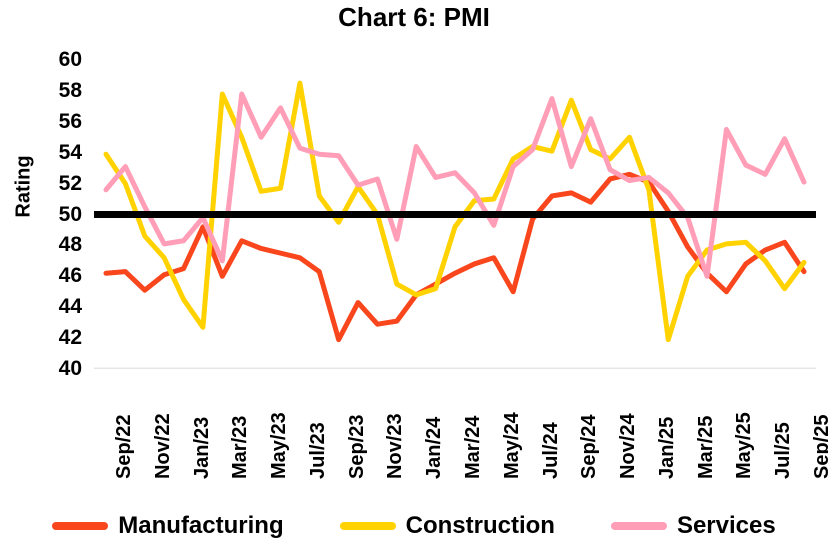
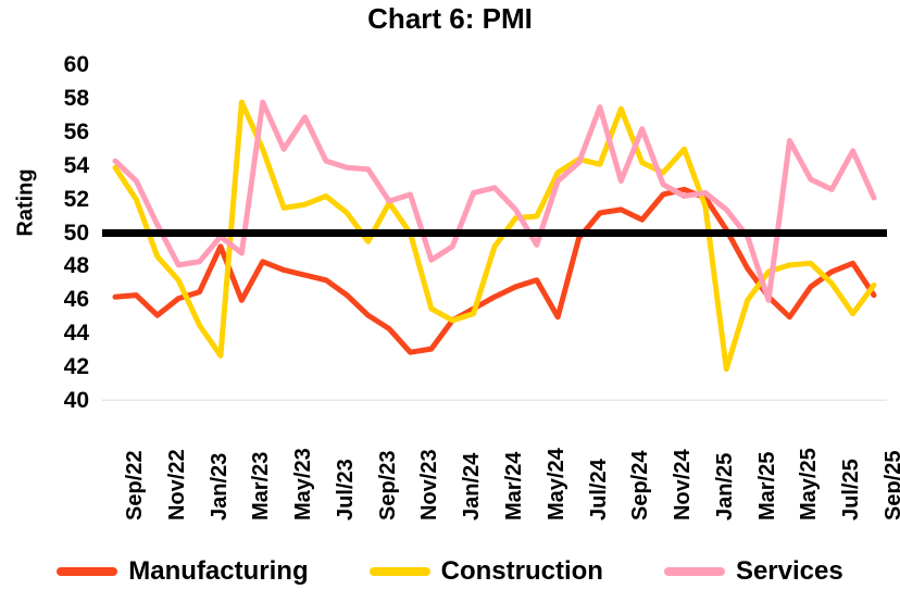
Services/Sep/22: 51.6 -> 54.3
Services/Mar/23: 47.0 -> 48.8
Construction/Jul/23: 58.5 -> 52.2
Manufacturing/Sep/23: 41.9 -> 45.1
Services/Jan/24: 54.4 -> 49.2
